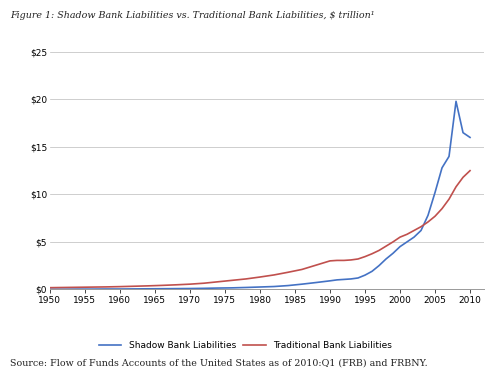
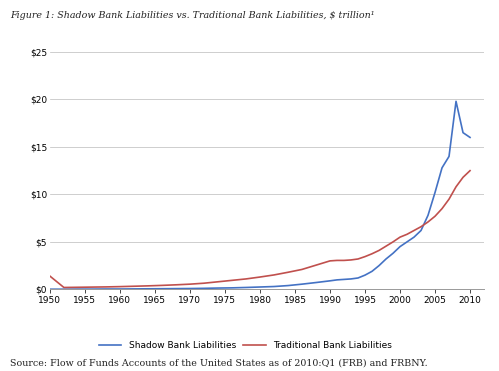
Traditional Bank Liabilities/1950: $0.2 -> $1.4
